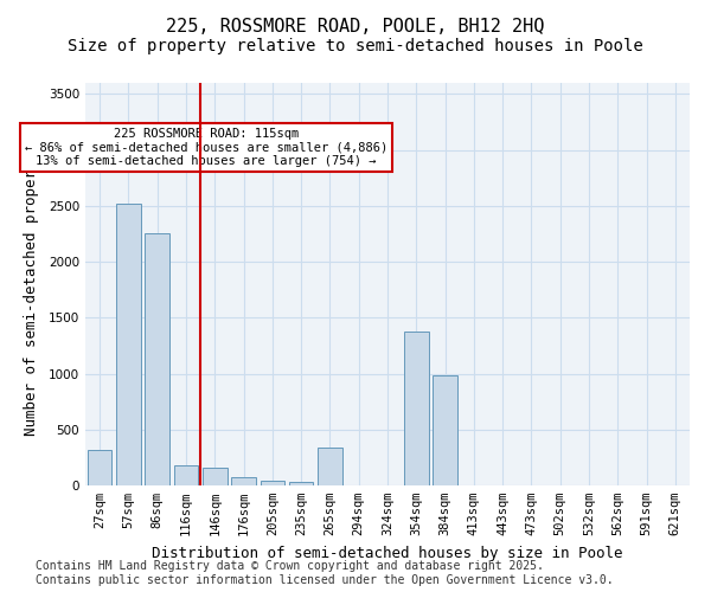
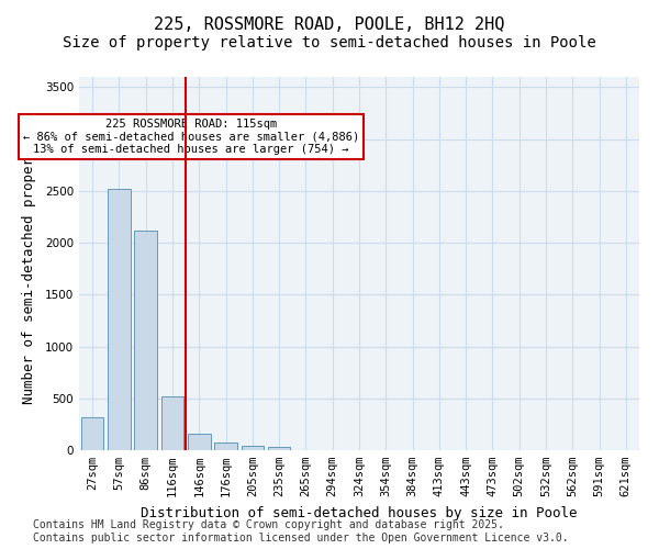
86sqm: 2260 -> 2120
116sqm: 180 -> 520
265sqm: 340 -> 0
354sqm: 1380 -> 0
384sqm: 980 -> 0
